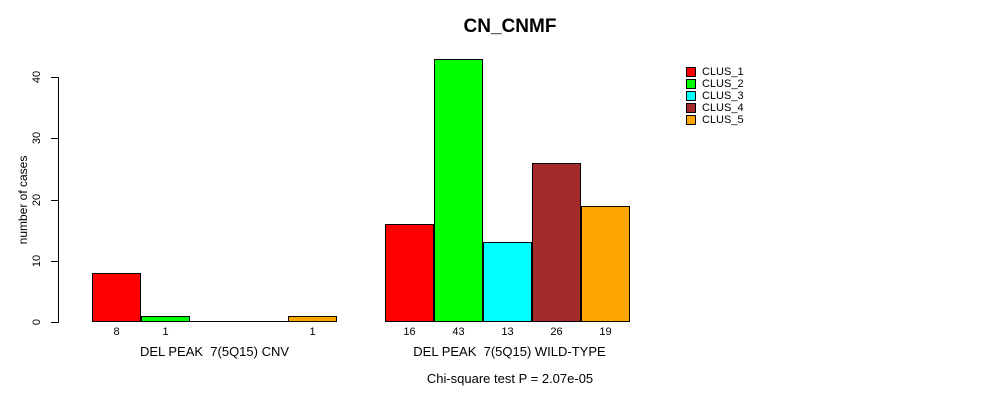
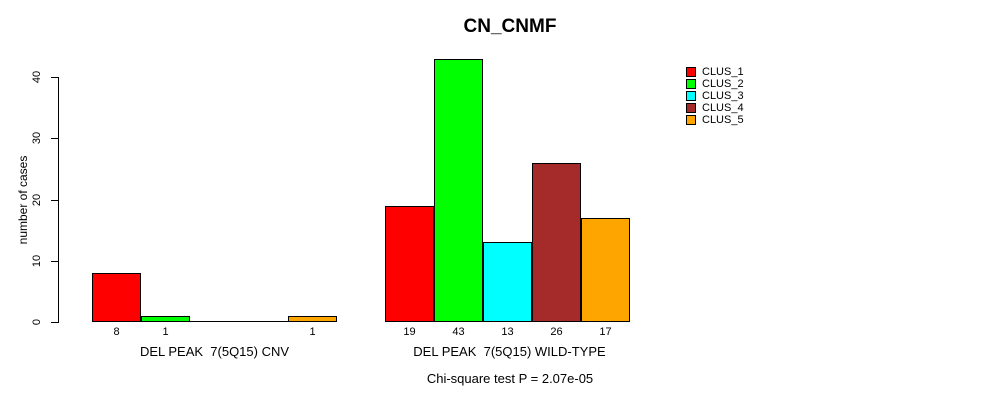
CLUS_1/DEL PEAK 7(5Q15) WILD-TYPE: 16 -> 19
CLUS_5/DEL PEAK 7(5Q15) WILD-TYPE: 19 -> 17
